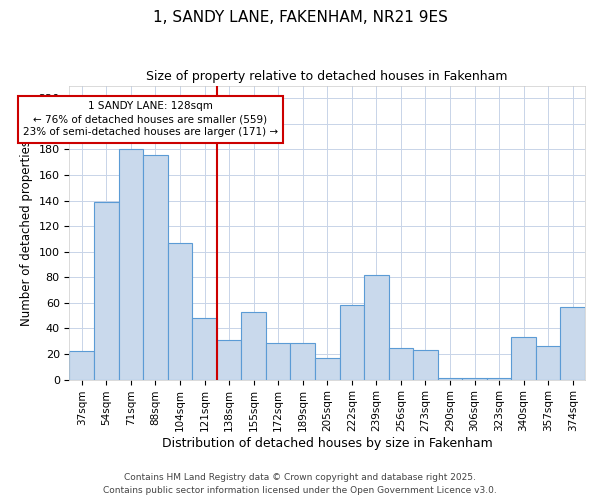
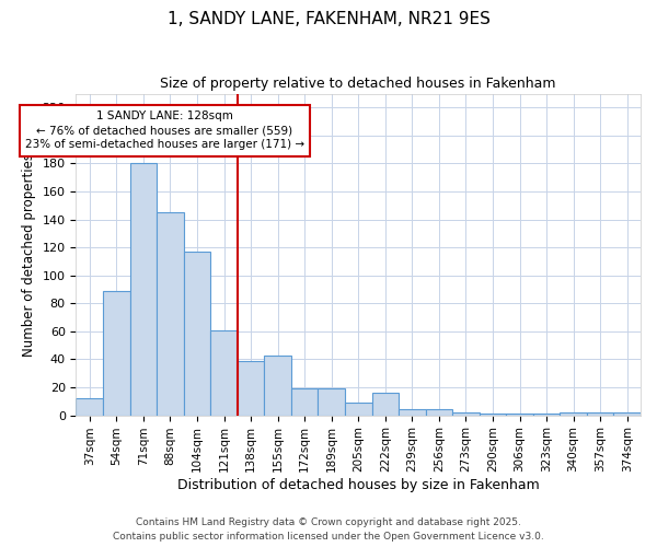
37sqm: 22 -> 12
54sqm: 139 -> 89
88sqm: 176 -> 145
104sqm: 107 -> 117
121sqm: 48 -> 61
138sqm: 31 -> 39
155sqm: 53 -> 43
172sqm: 29 -> 19
189sqm: 29 -> 19
205sqm: 17 -> 9
222sqm: 58 -> 16
239sqm: 82 -> 4
256sqm: 25 -> 4
273sqm: 23 -> 2
340sqm: 33 -> 2
357sqm: 26 -> 2
374sqm: 57 -> 2
